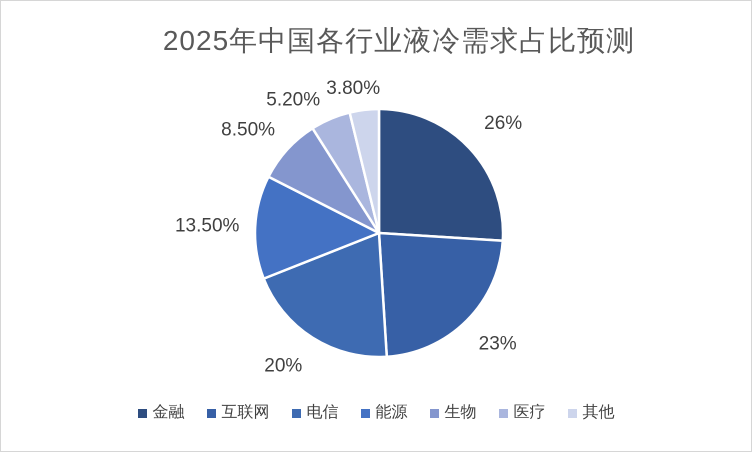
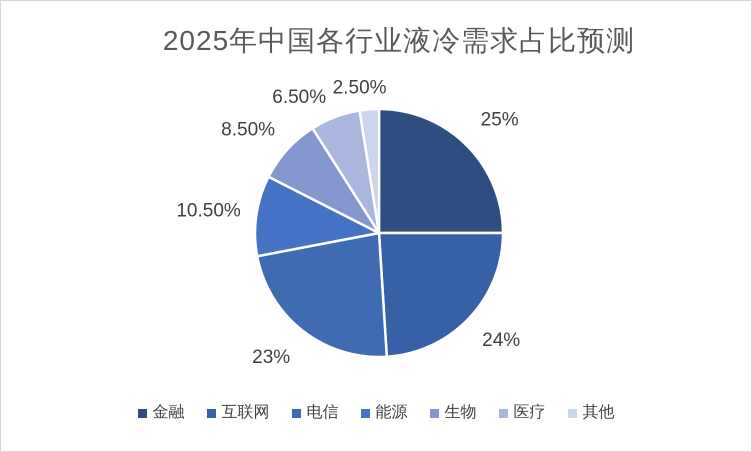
金融: 26% -> 25%
互联网: 23% -> 24%
电信: 20% -> 23%
能源: 13.50% -> 10.50%
医疗: 5.20% -> 6.50%
其他: 3.80% -> 2.50%
